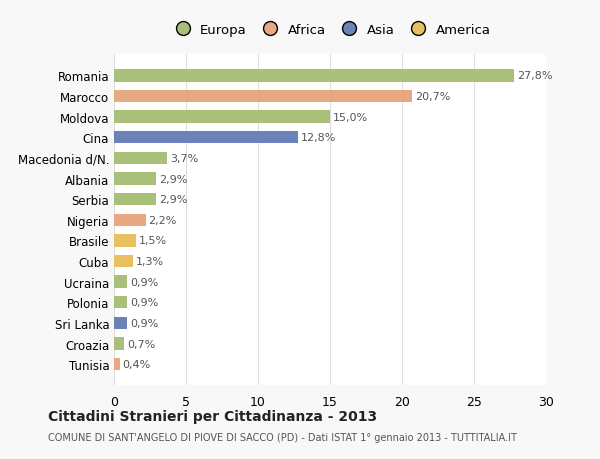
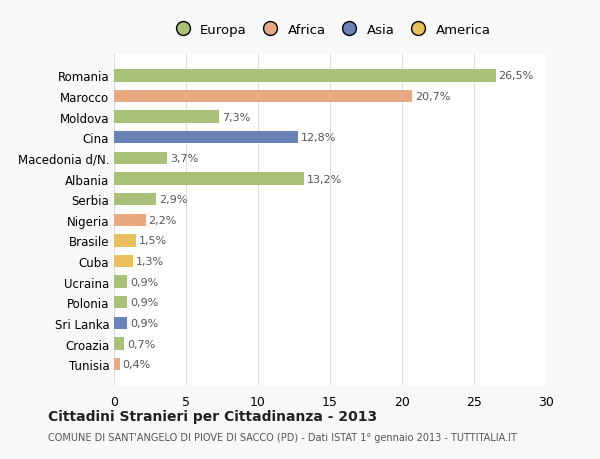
Romania: 27,8% -> 26,5%
Moldova: 15,0% -> 7,3%
Albania: 2,9% -> 13,2%
